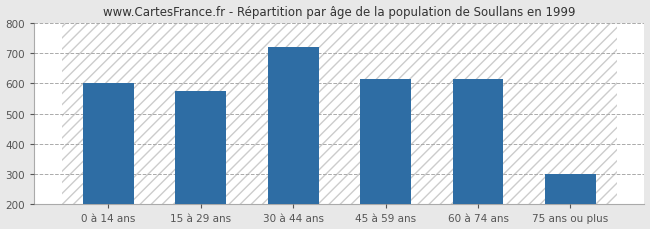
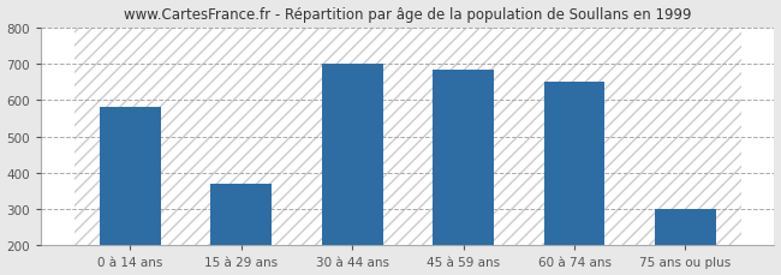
0 à 14 ans: 601 -> 580
15 à 29 ans: 575 -> 370
30 à 44 ans: 719 -> 700
45 à 59 ans: 614 -> 685
60 à 74 ans: 616 -> 650
